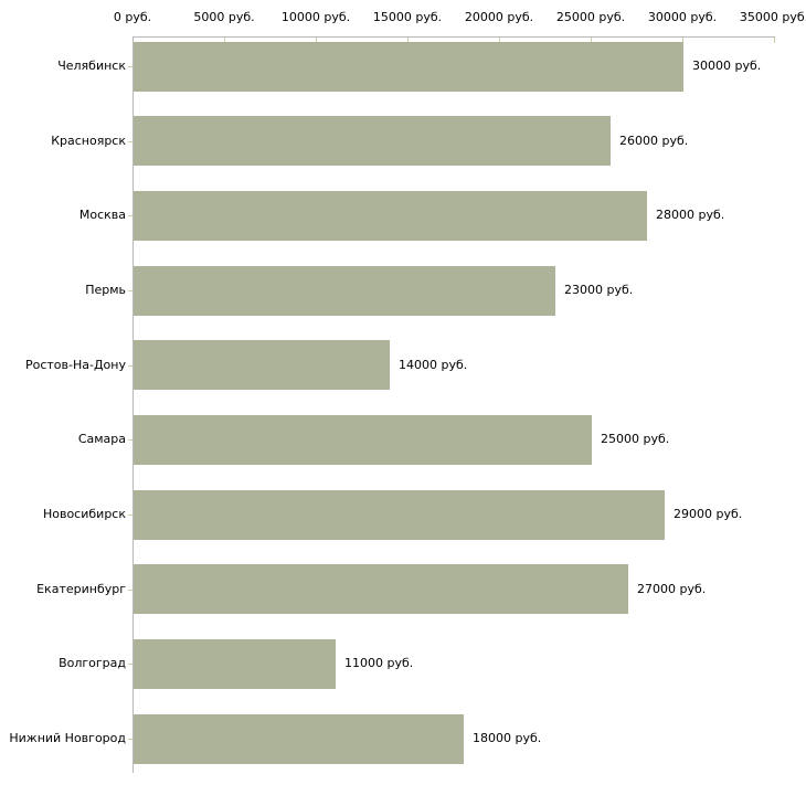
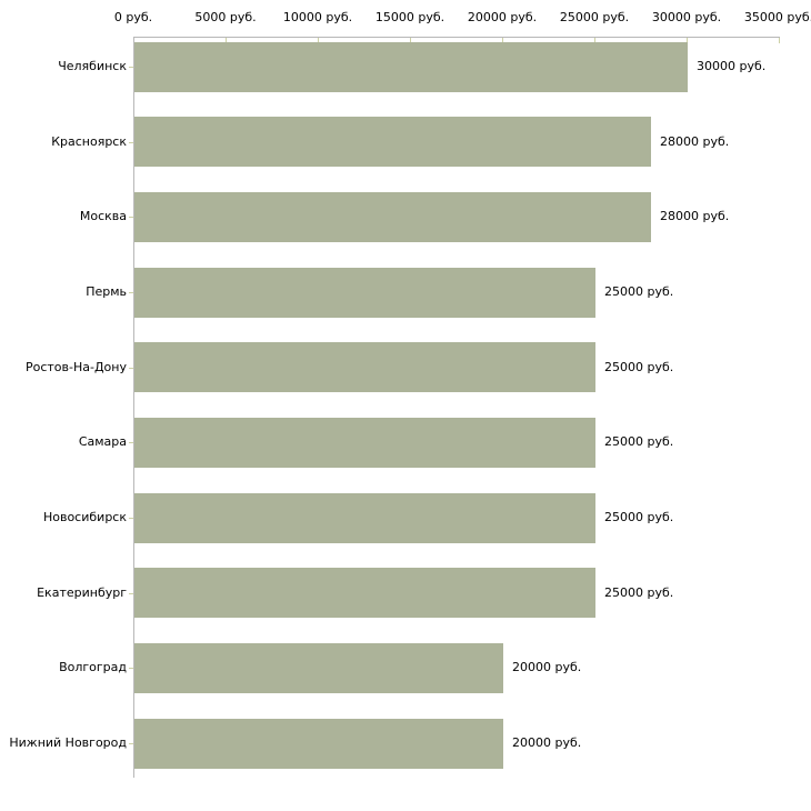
Красноярск: 26000 -> 28000
Пермь: 23000 -> 25000
Ростов-На-Дону: 14000 -> 25000
Новосибирск: 29000 -> 25000
Екатеринбург: 27000 -> 25000
Волгоград: 11000 -> 20000
Нижний Новгород: 18000 -> 20000
